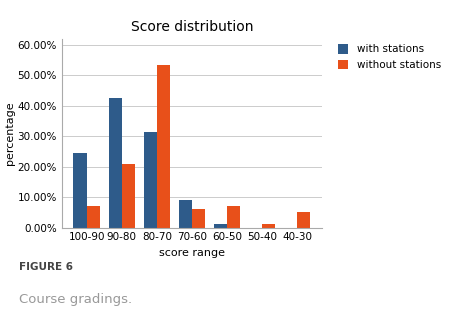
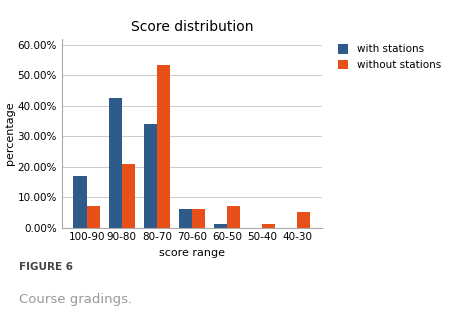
with stations/100-90: 24.5% -> 17.0%
with stations/80-70: 31.5% -> 34.0%
with stations/70-60: 9.0% -> 6.0%
